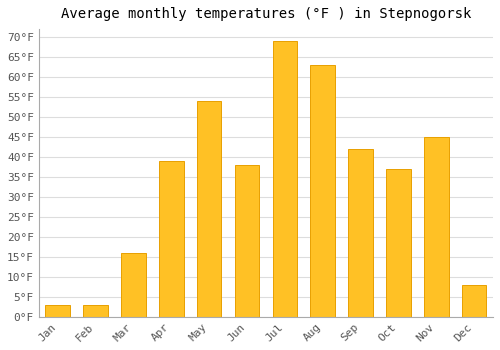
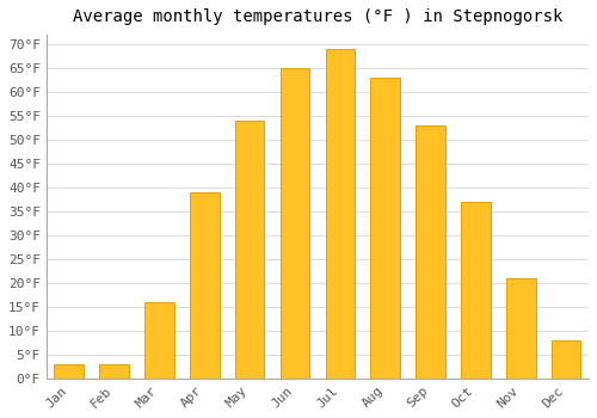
Jun: 38°F -> 65°F
Sep: 42°F -> 53°F
Nov: 45°F -> 21°F
